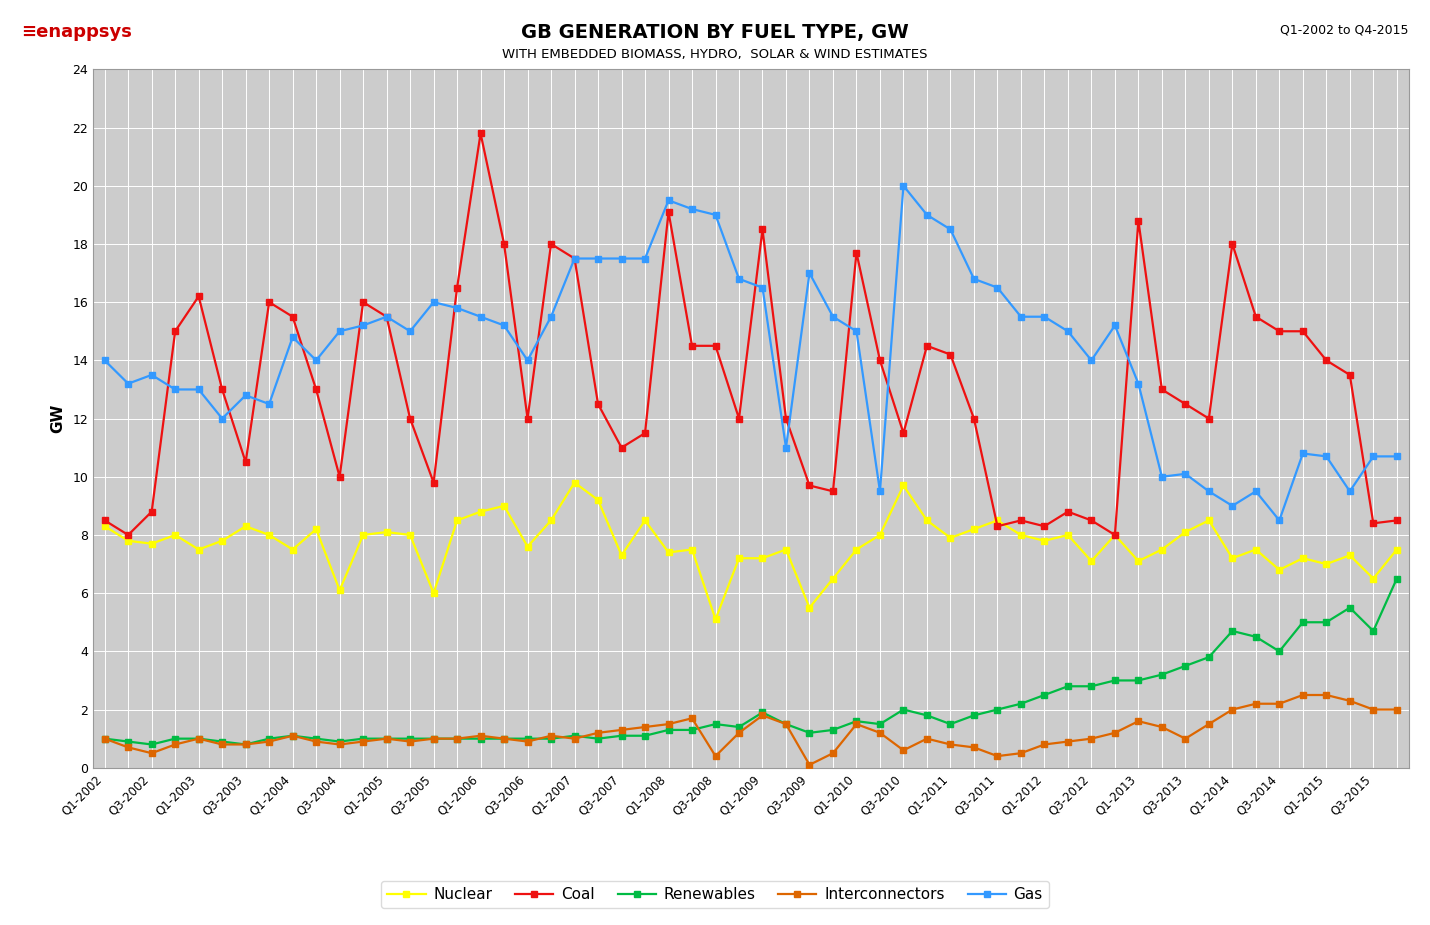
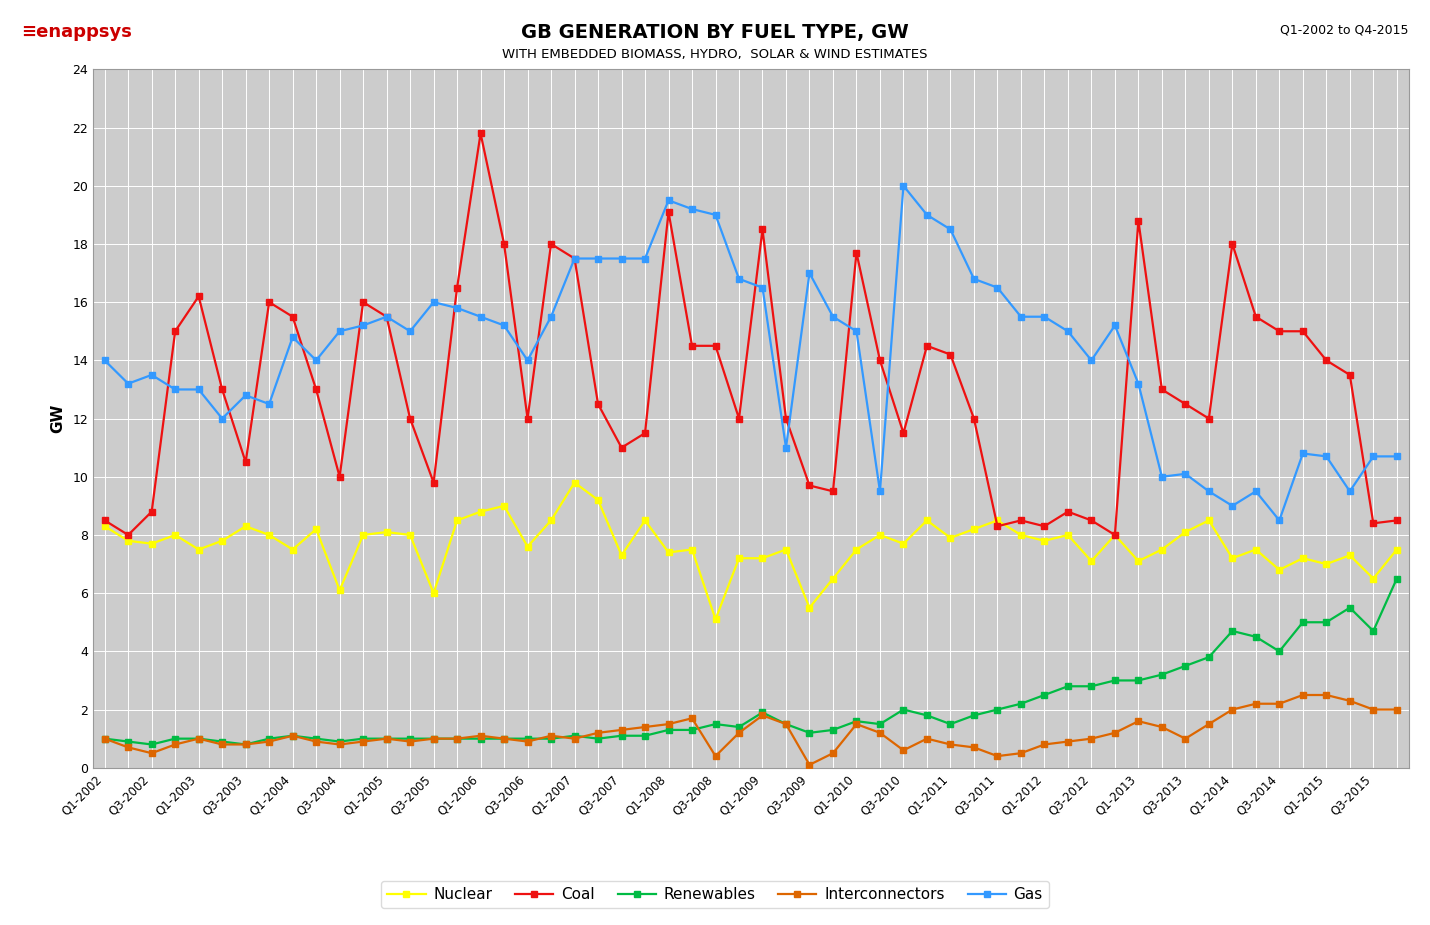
Nuclear/Q3-2010: 9.7 -> 7.7
